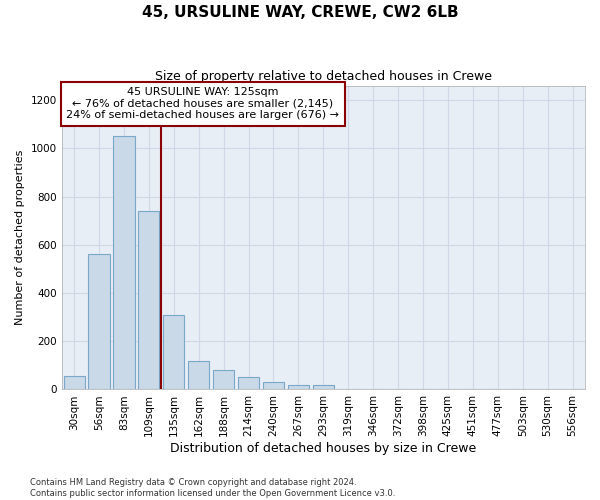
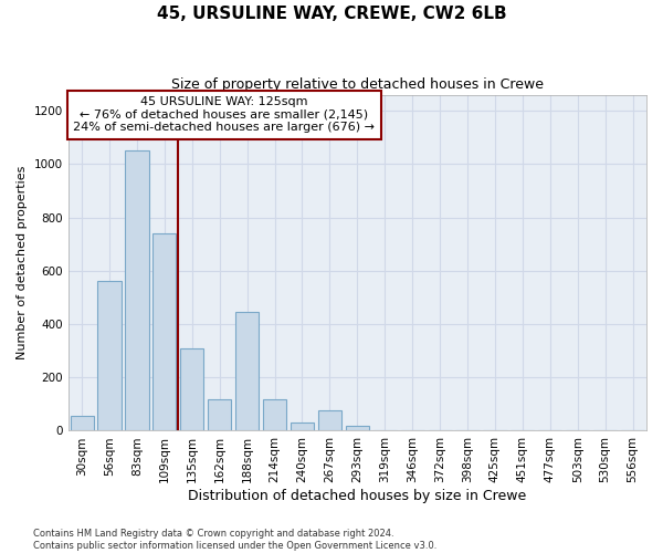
188sqm: 80 -> 445
214sqm: 50 -> 120
267sqm: 20 -> 75
